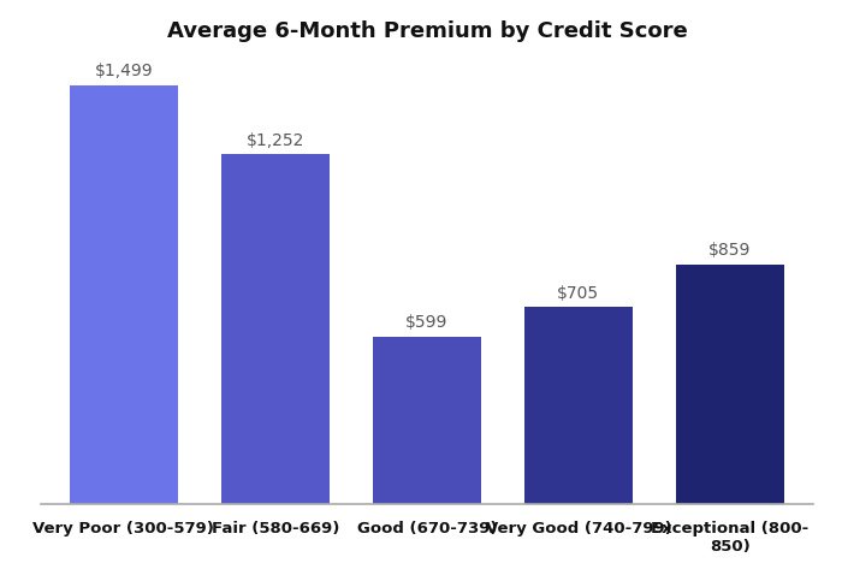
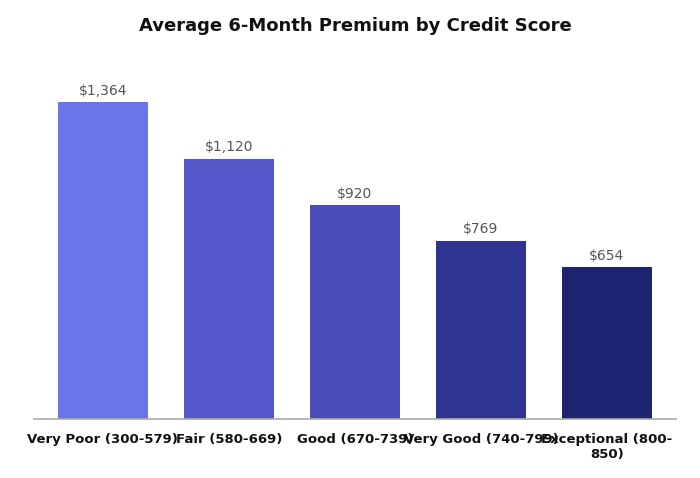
Very Poor (300-579): $1,499 -> $1,364
Fair (580-669): $1,252 -> $1,120
Good (670-739): $599 -> $920
Very Good (740-799): $705 -> $769
Exceptional (800- 850): $859 -> $654
